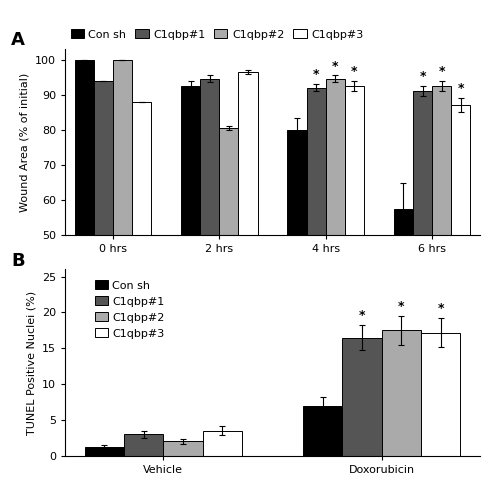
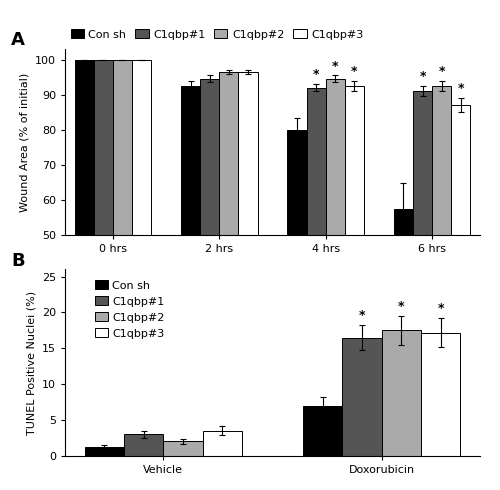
C1qbp#1/0 hrs: 94.0 -> 100.0
C1qbp#3/0 hrs: 88.0 -> 100.0
C1qbp#2/2 hrs: 80.5 -> 96.5
